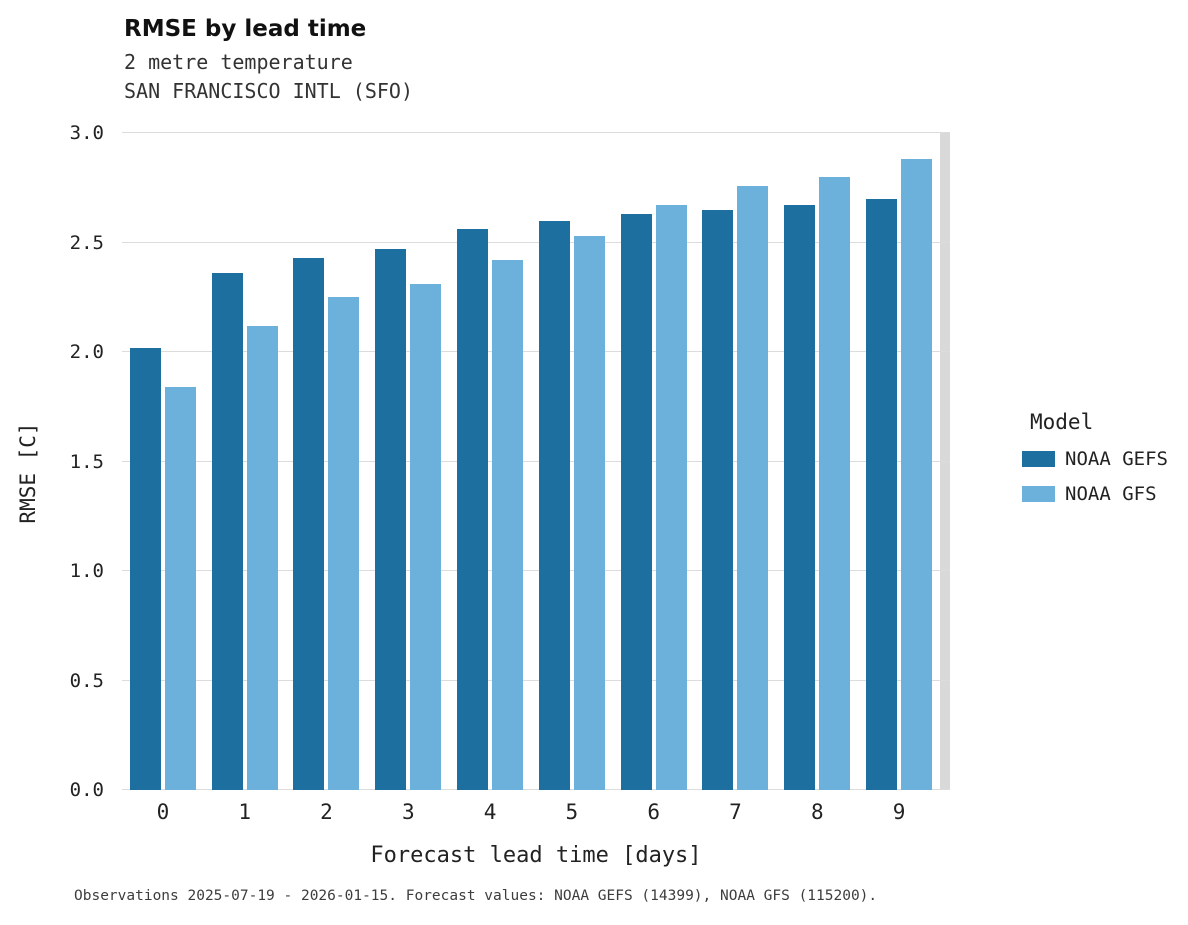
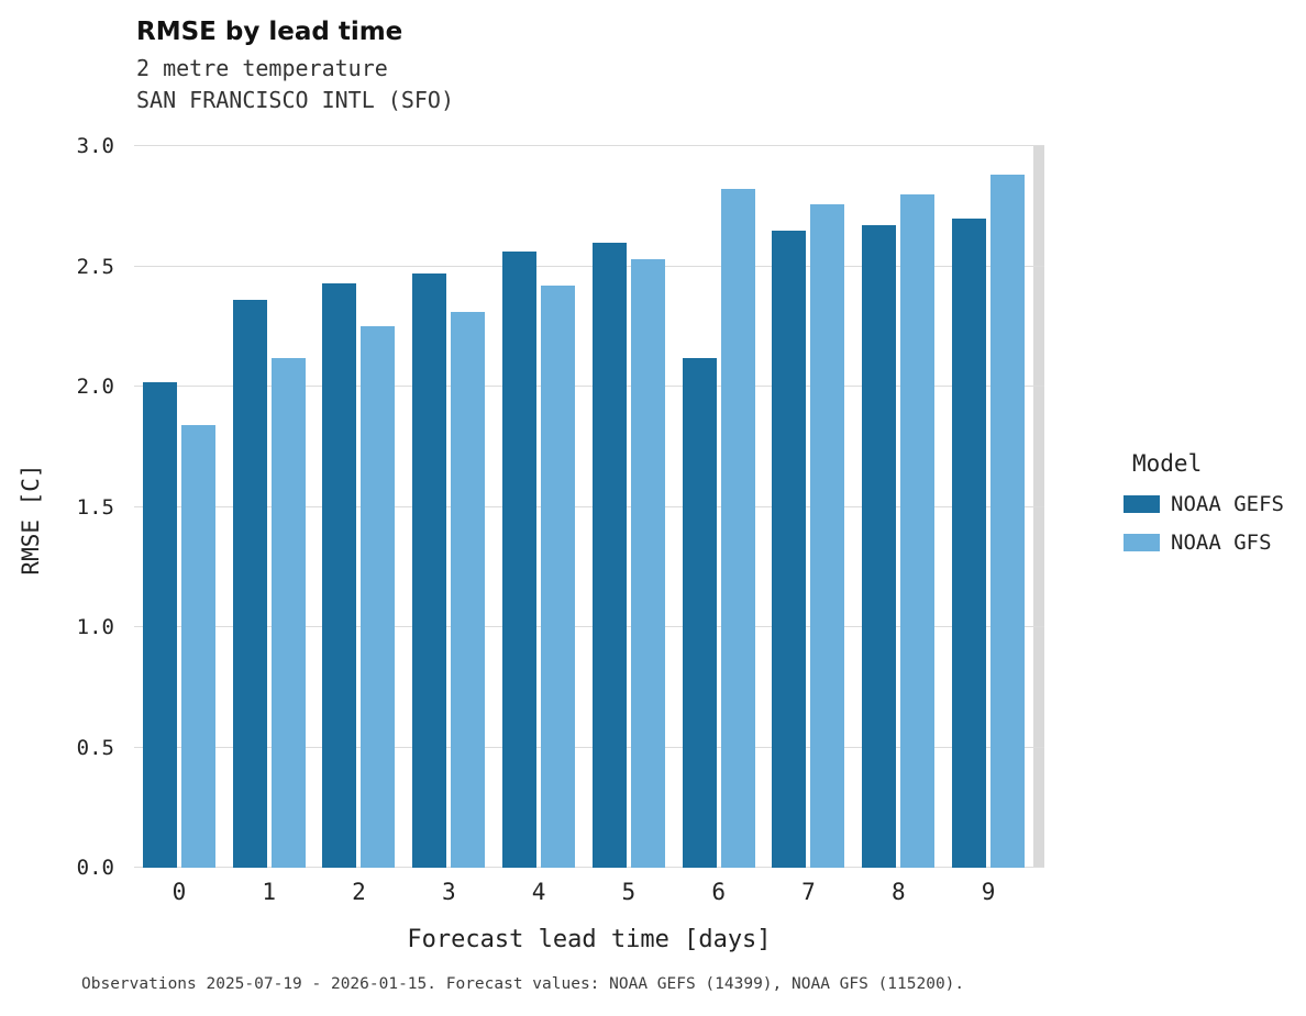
NOAA GEFS/6: 2.63 -> 2.12
NOAA GFS/6: 2.67 -> 2.82
